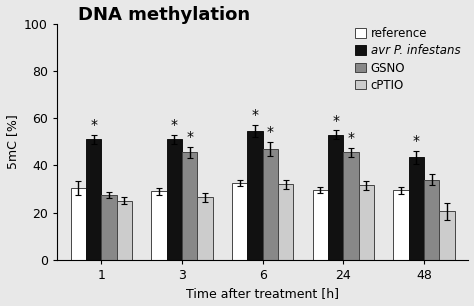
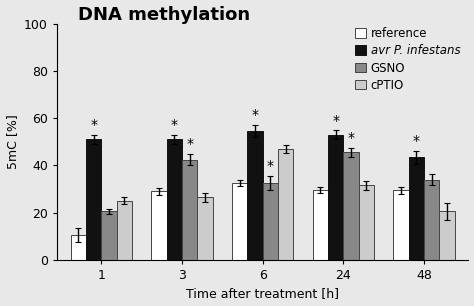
reference/1: 30.5 -> 10.5
GSNO/1: 27.5 -> 20.5
GSNO/3: 45.5 -> 42.5
GSNO/6: 47.0 -> 32.5
cPTIO/6: 32.0 -> 47.0
